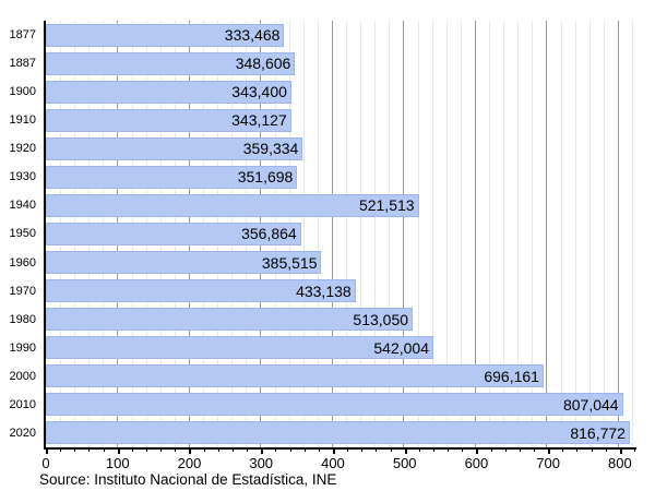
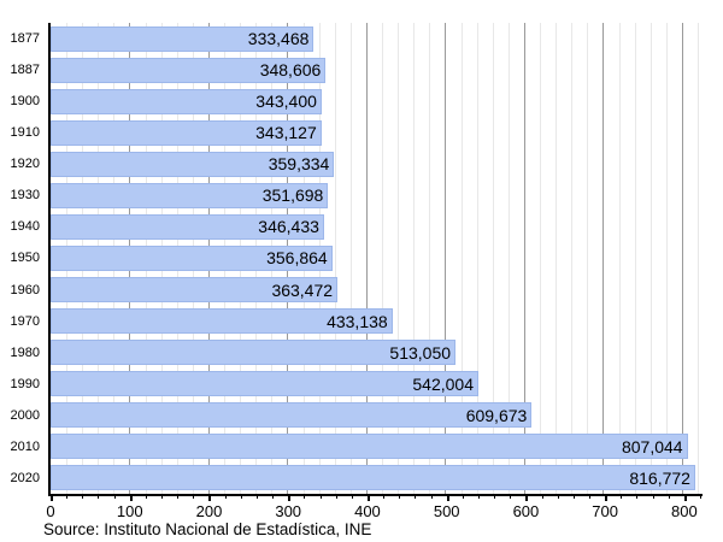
1940: 521,513 -> 346,433
1960: 385,515 -> 363,472
2000: 696,161 -> 609,673
